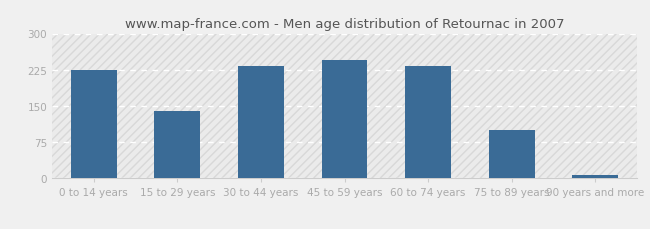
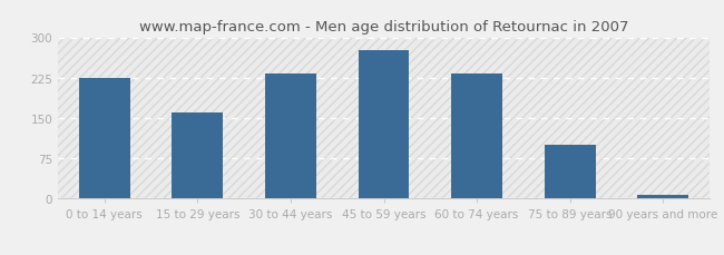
15 to 29 years: 140 -> 160
45 to 59 years: 245 -> 277
